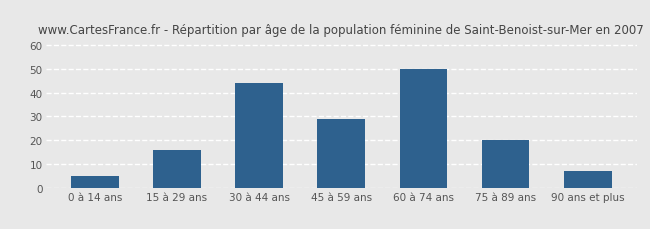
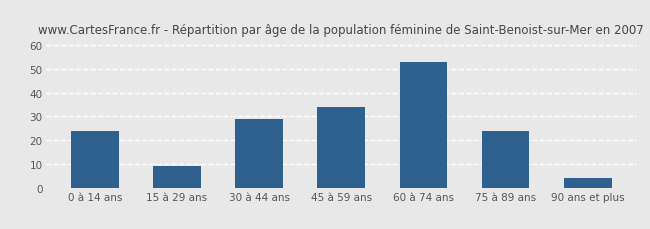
0 à 14 ans: 5 -> 24
15 à 29 ans: 16 -> 9
30 à 44 ans: 44 -> 29
45 à 59 ans: 29 -> 34
60 à 74 ans: 50 -> 53
75 à 89 ans: 20 -> 24
90 ans et plus: 7 -> 4
